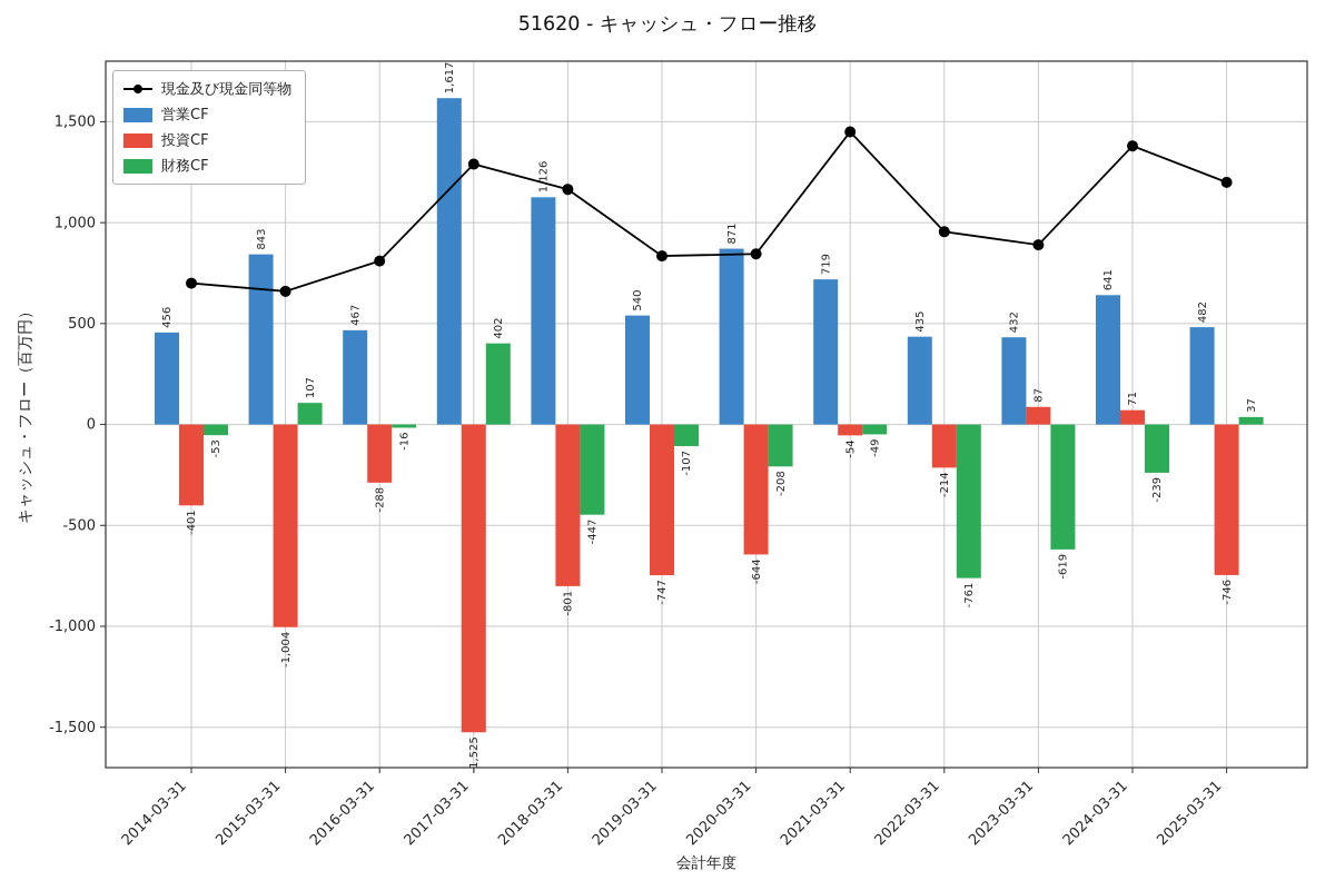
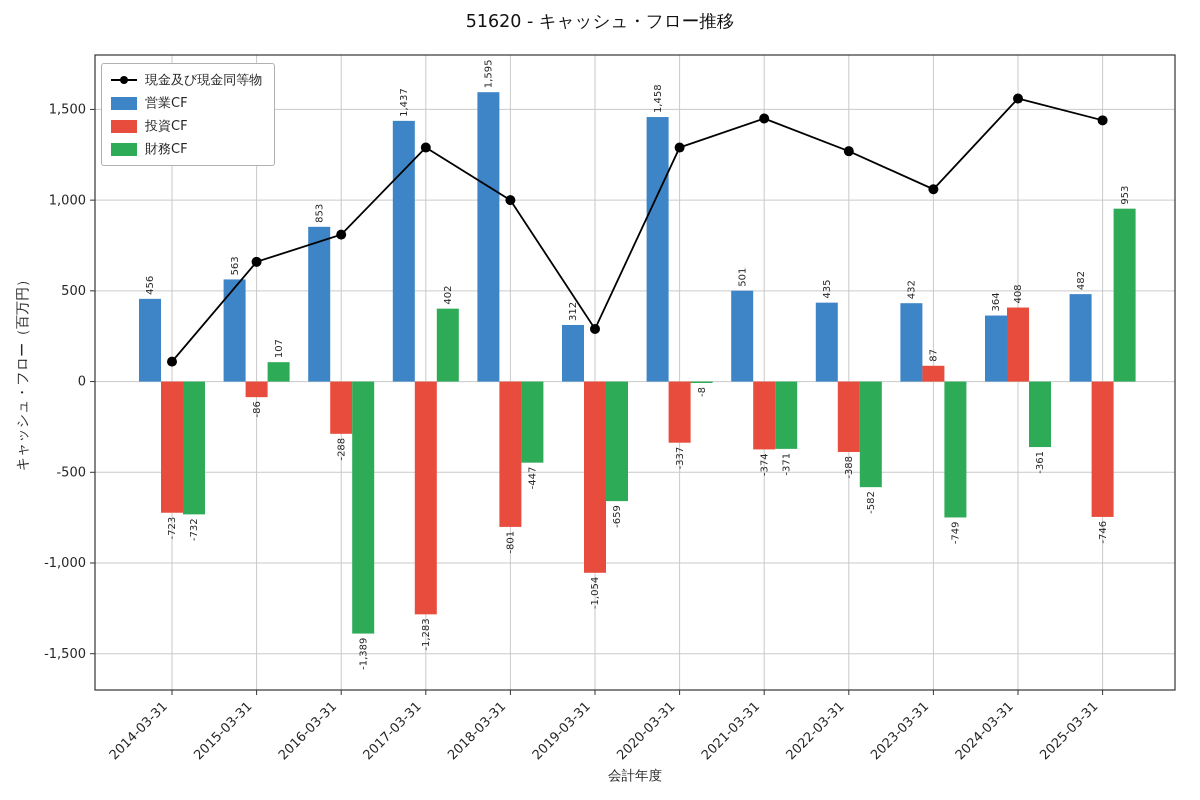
現金及び現金同等物/2014-03-31: 700 -> 110
投資CF/2014-03-31: -401 -> -723
財務CF/2014-03-31: -53 -> -732
営業CF/2015-03-31: 843 -> 563
投資CF/2015-03-31: -1,004 -> -86
営業CF/2016-03-31: 467 -> 853
財務CF/2016-03-31: -16 -> -1,389
営業CF/2017-03-31: 1,617 -> 1,437
投資CF/2017-03-31: -1,525 -> -1,283
現金及び現金同等物/2018-03-31: 1160 -> 1000
営業CF/2018-03-31: 1,126 -> 1,595
現金及び現金同等物/2019-03-31: 840 -> 290
営業CF/2019-03-31: 540 -> 312
投資CF/2019-03-31: -747 -> -1,054
財務CF/2019-03-31: -107 -> -659
現金及び現金同等物/2020-03-31: 840 -> 1290
営業CF/2020-03-31: 871 -> 1,458
投資CF/2020-03-31: -644 -> -337
財務CF/2020-03-31: -208 -> -8
営業CF/2021-03-31: 719 -> 501
投資CF/2021-03-31: -54 -> -374
財務CF/2021-03-31: -49 -> -371
現金及び現金同等物/2022-03-31: 960 -> 1270
投資CF/2022-03-31: -214 -> -388
財務CF/2022-03-31: -761 -> -582
現金及び現金同等物/2023-03-31: 890 -> 1060
財務CF/2023-03-31: -619 -> -749
現金及び現金同等物/2024-03-31: 1380 -> 1560
営業CF/2024-03-31: 641 -> 364
投資CF/2024-03-31: 71 -> 408
財務CF/2024-03-31: -239 -> -361
現金及び現金同等物/2025-03-31: 1200 -> 1440
財務CF/2025-03-31: 37 -> 953
